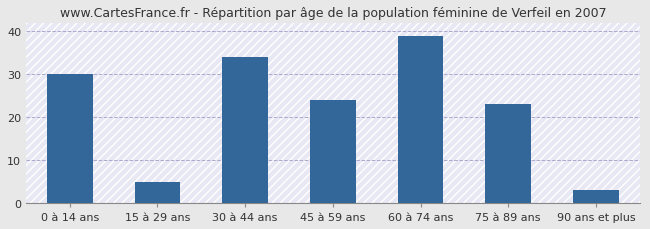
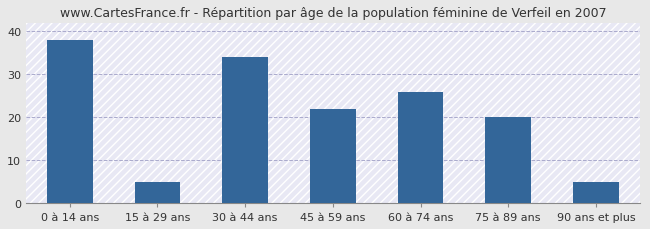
0 à 14 ans: 30 -> 38
45 à 59 ans: 24 -> 22
60 à 74 ans: 39 -> 26
75 à 89 ans: 23 -> 20
90 ans et plus: 3 -> 5
